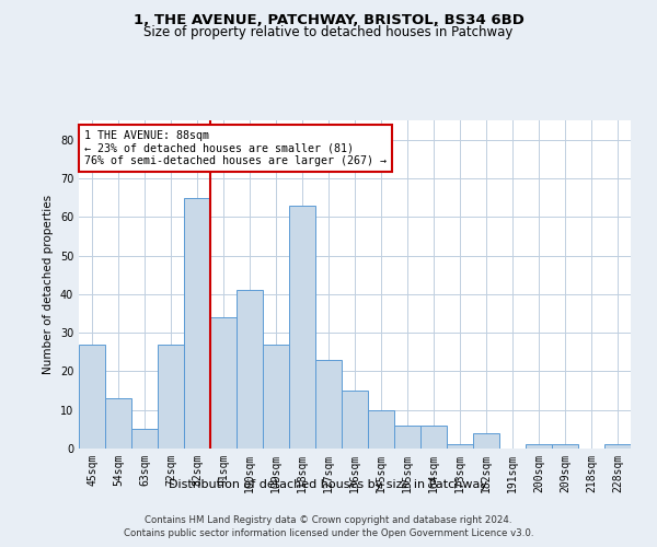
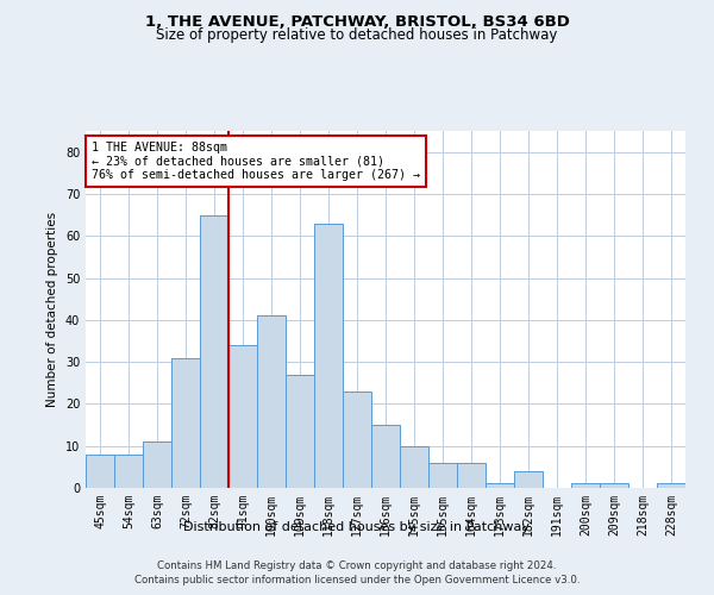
45sqm: 27 -> 8
54sqm: 13 -> 8
63sqm: 5 -> 11
72sqm: 27 -> 31
